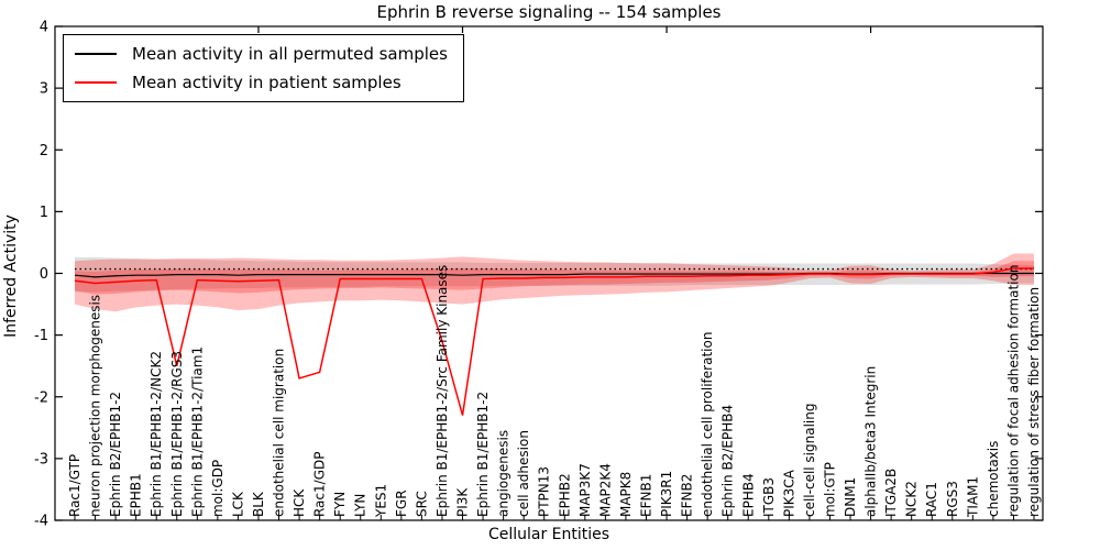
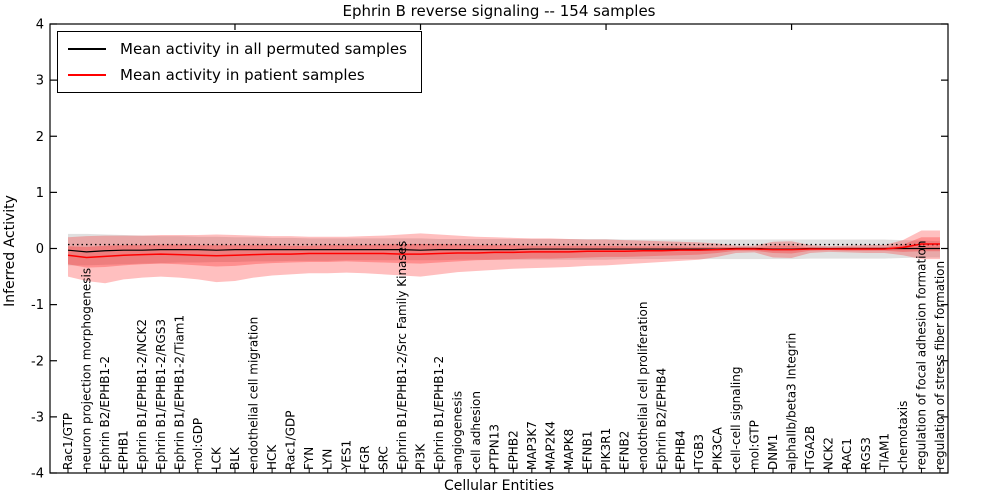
Mean activity in patient samples/Ephrin B1/EPHB1-2/RGS3: -1.5 -> -0.1
Mean activity in patient samples/HCK: -1.7 -> -0.1
Mean activity in patient samples/Rac1/GDP: -1.6 -> -0.1
Mean activity in patient samples/Ephrin B1/EPHB1-2/Src Family Kinases: -1.1 -> -0.1
Mean activity in patient samples/PI3K: -2.3 -> -0.1
